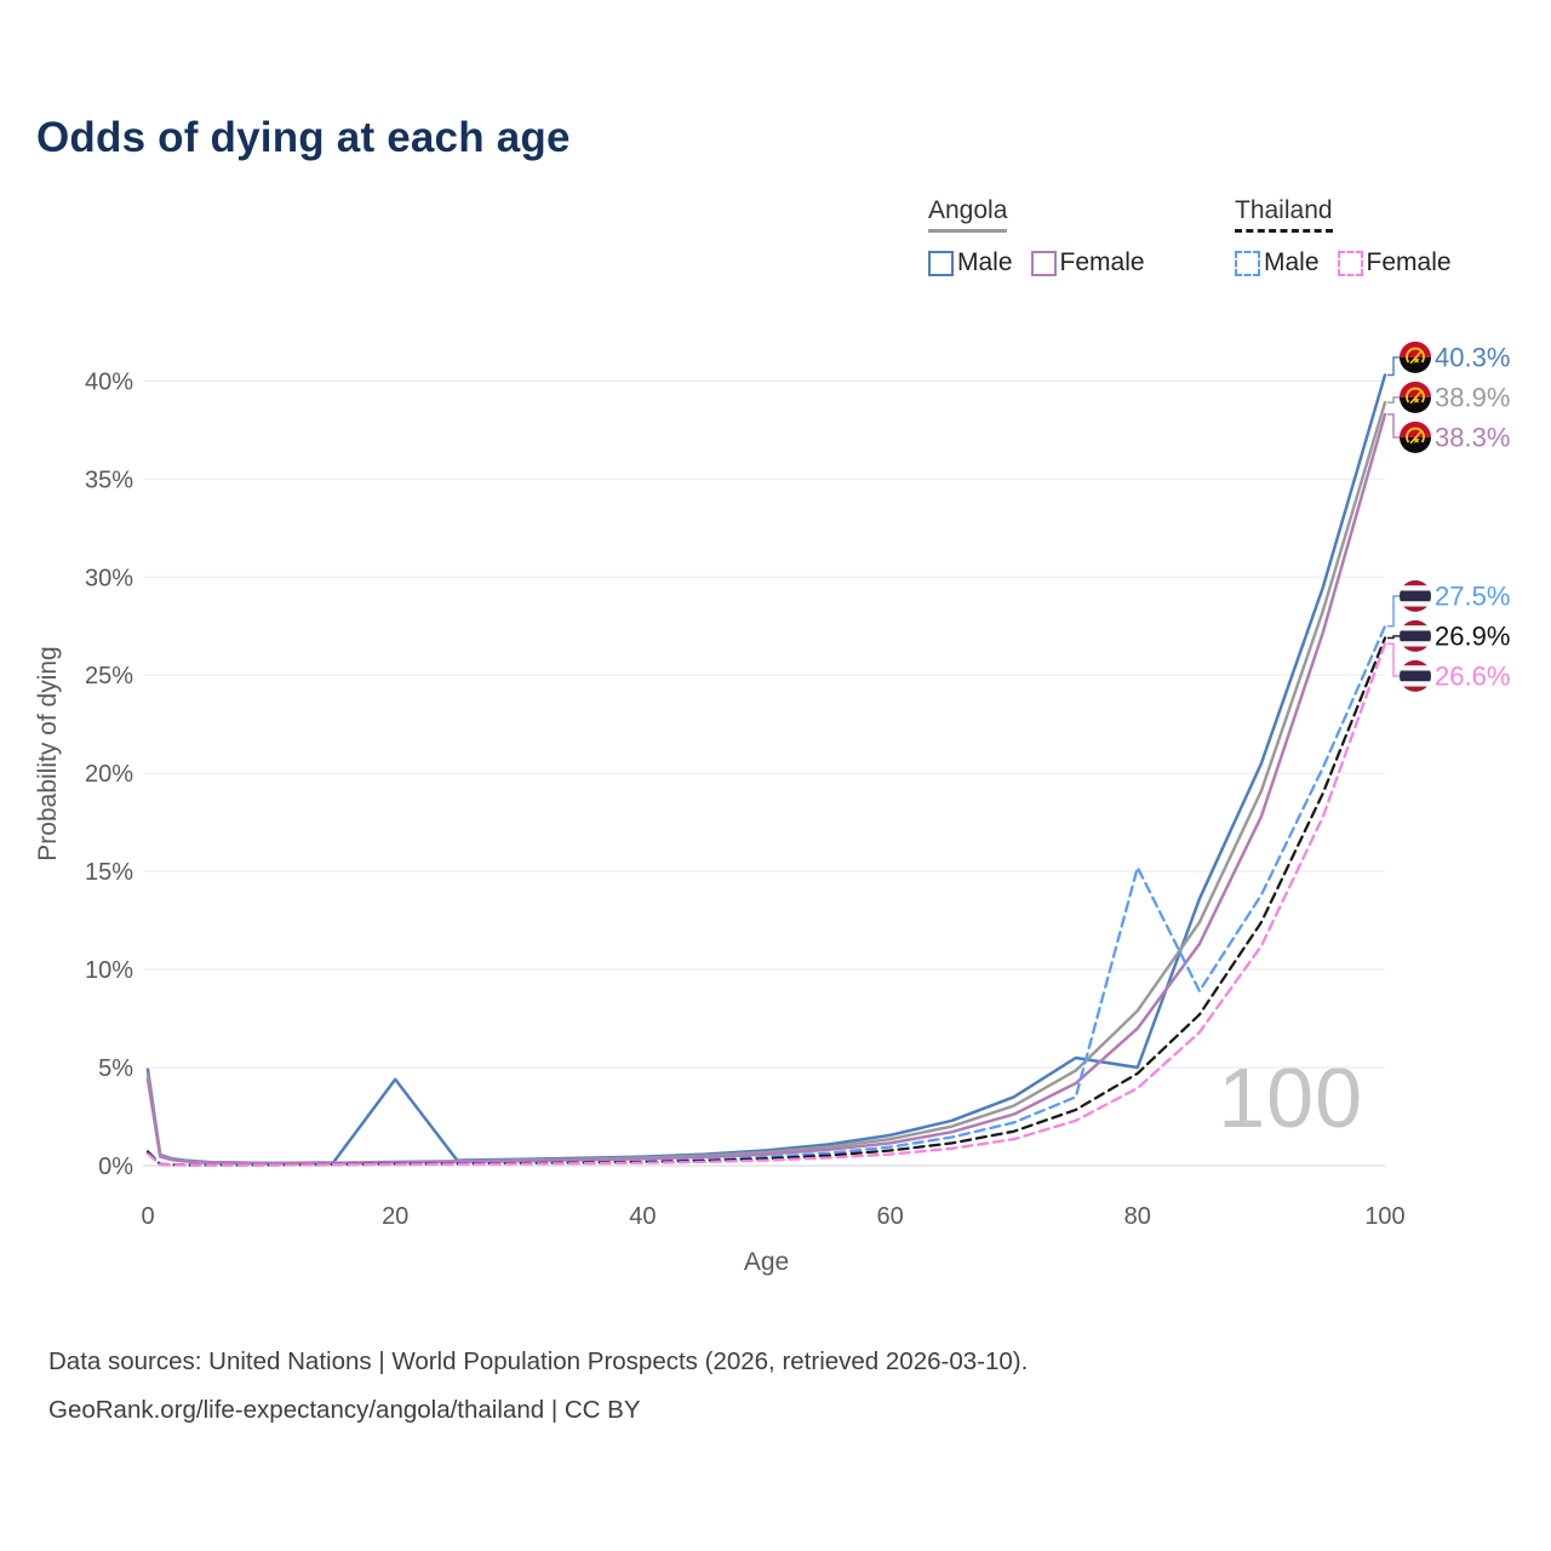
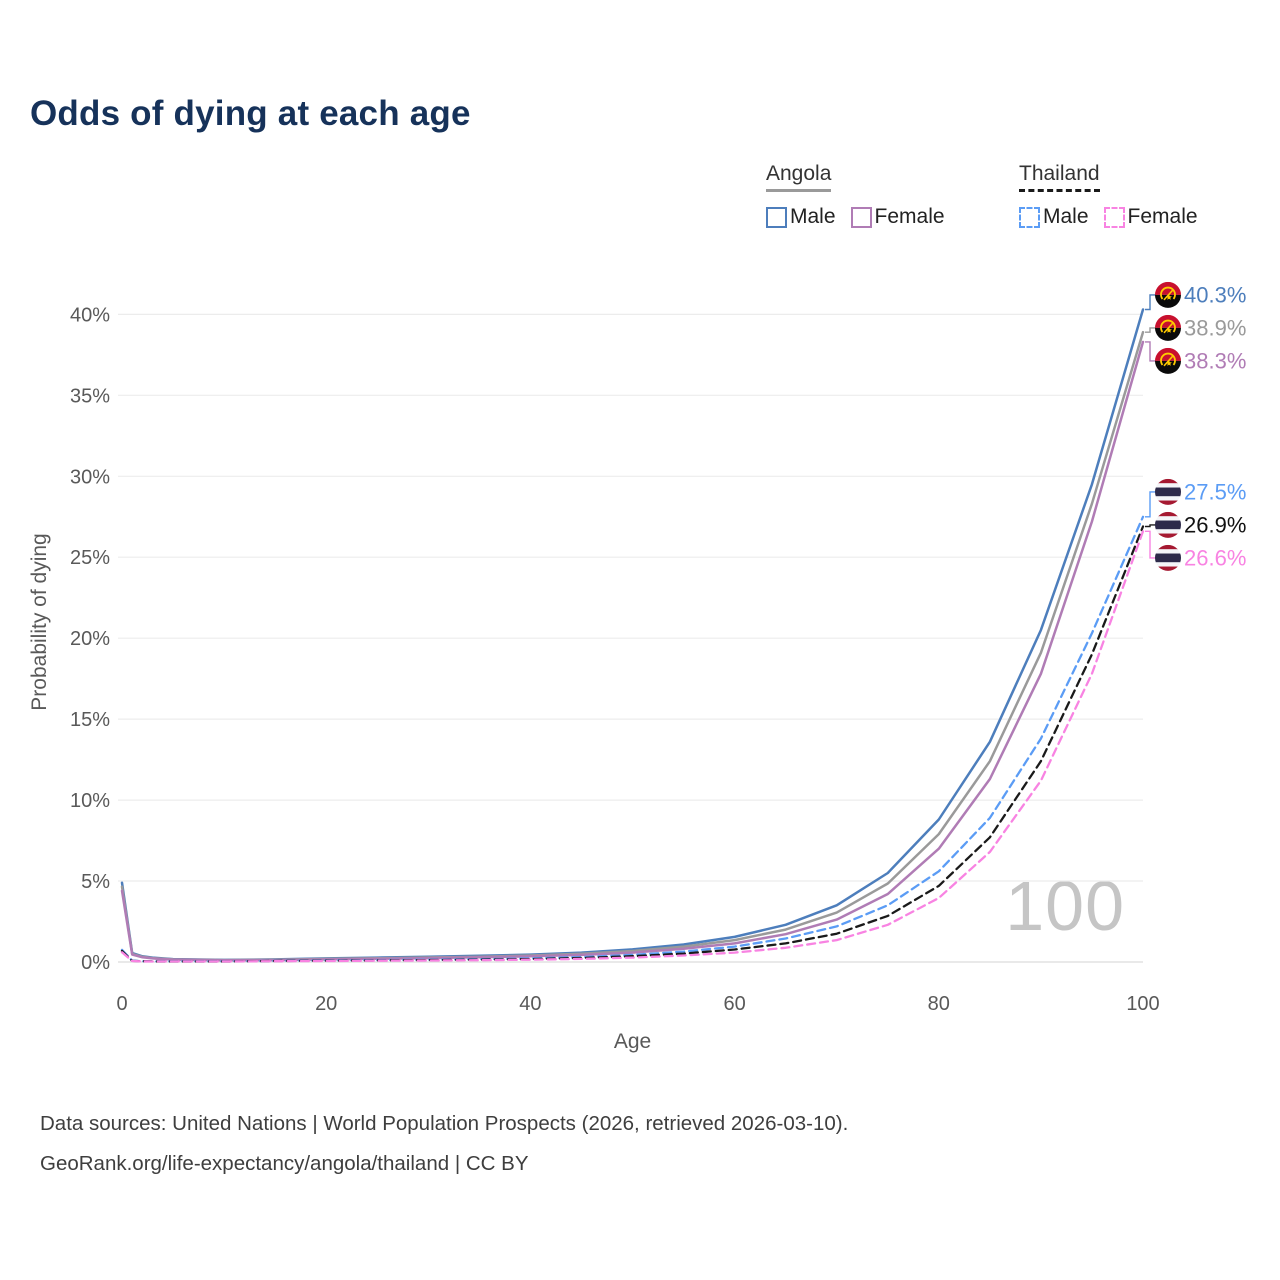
Angola Male/20: 4.4% -> 0.2%
Angola Male/80: 5.0% -> 8.8%
Thailand Male/80: 15.2% -> 5.6%
